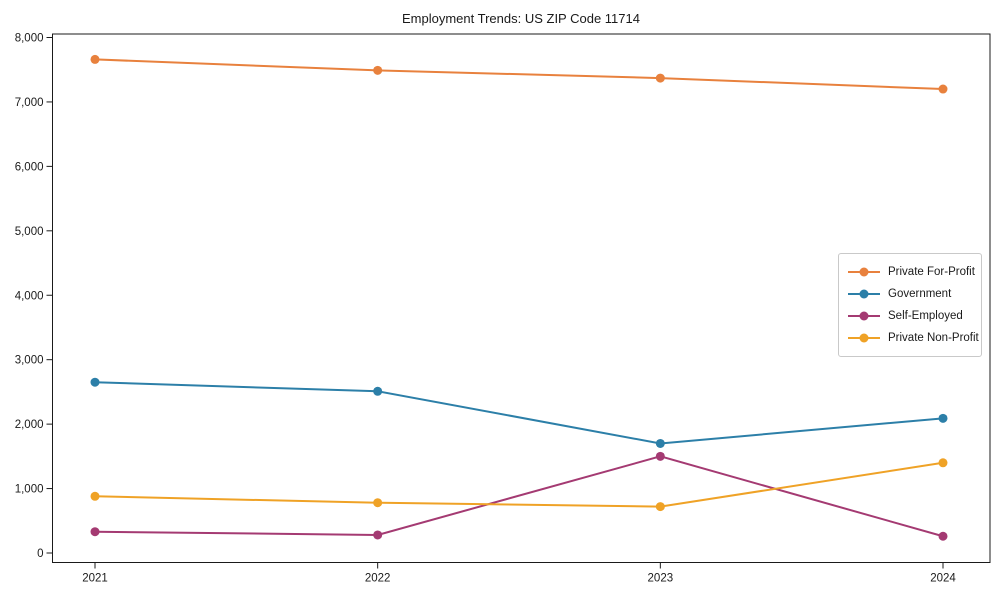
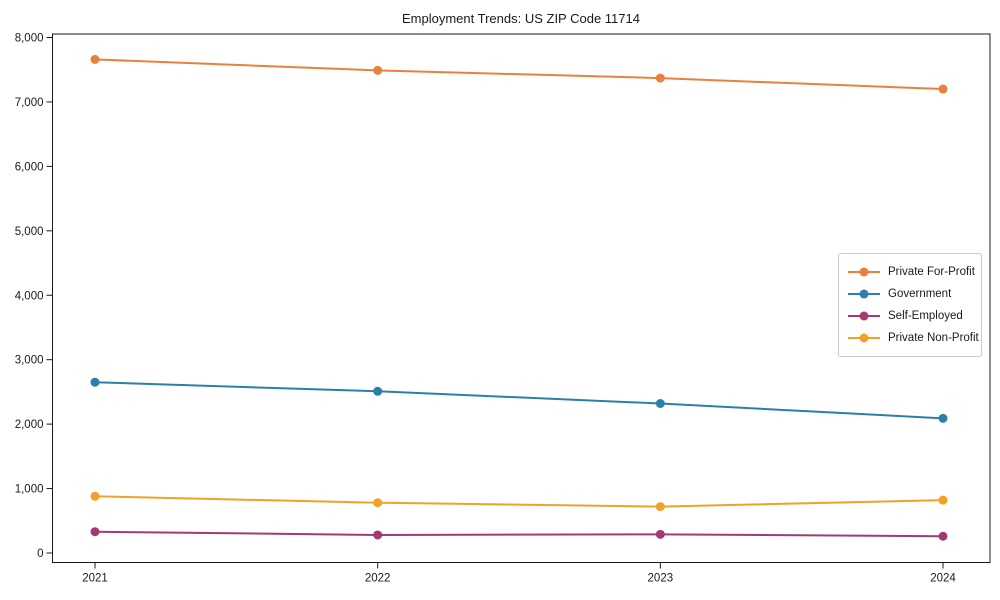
Government/2023: 1700 -> 2300
Self-Employed/2023: 1500 -> 300
Private Non-Profit/2024: 1400 -> 800
